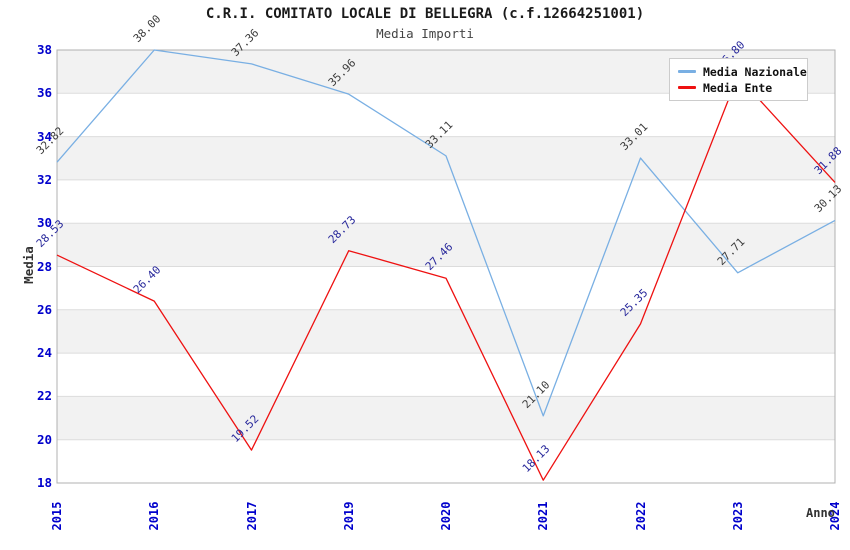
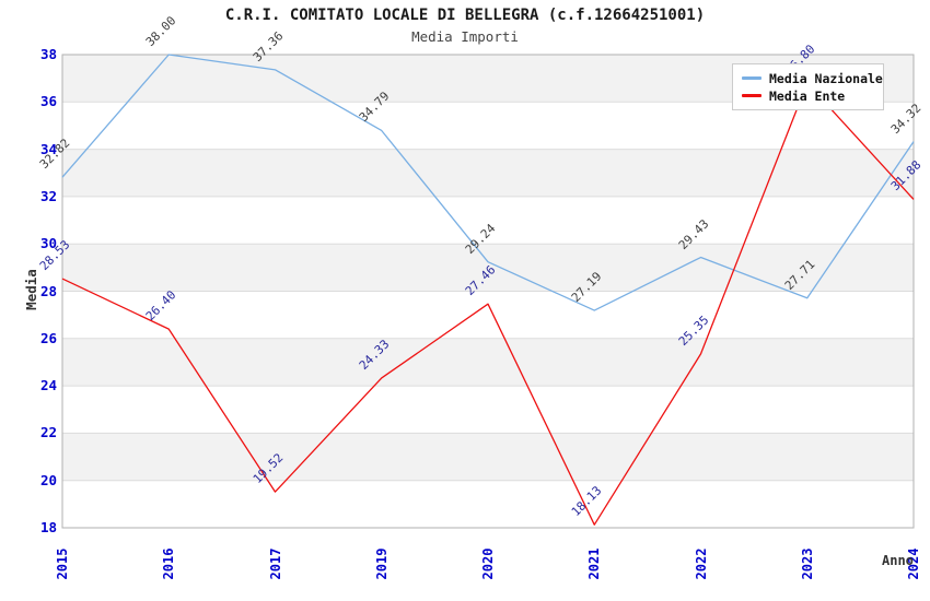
Media Nazionale/2019: 35.96 -> 34.79
Media Ente/2019: 28.73 -> 24.33
Media Nazionale/2020: 33.11 -> 29.24
Media Nazionale/2021: 21.10 -> 27.19
Media Nazionale/2022: 33.01 -> 29.43
Media Nazionale/2024: 30.13 -> 34.32
